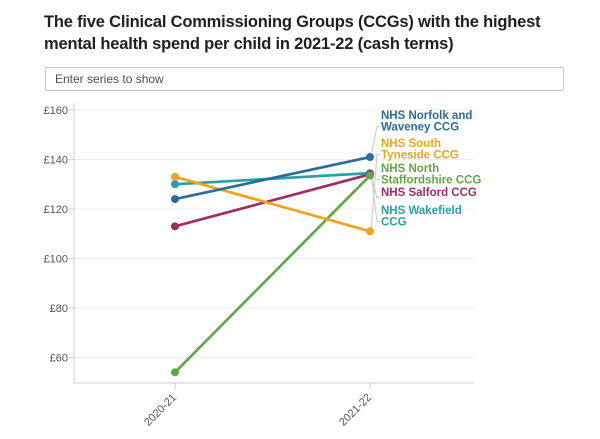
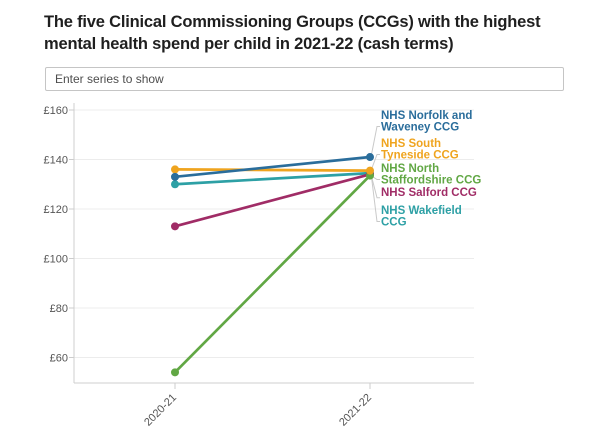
NHS Norfolk and Waveney CCG/2020-21: £124 -> £133
NHS South Tyneside CCG/2020-21: £133 -> £136
NHS South Tyneside CCG/2021-22: £111 -> £136
